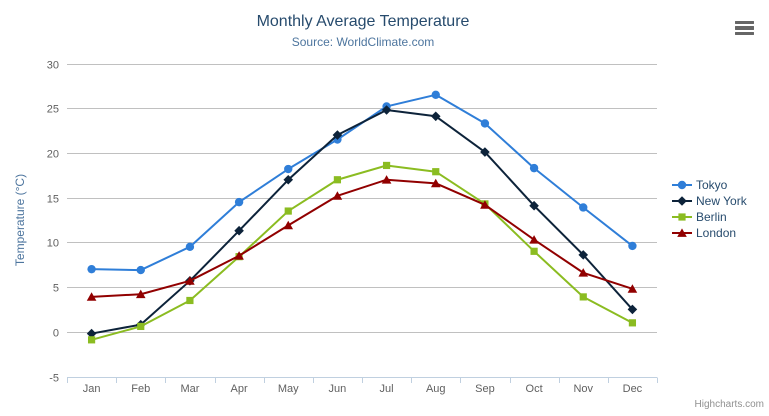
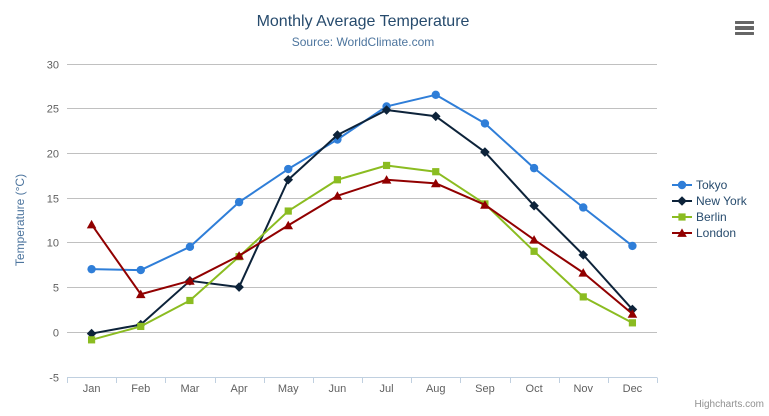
London/Jan: 4 -> 12
New York/Apr: 11 -> 5
London/Dec: 5 -> 2
